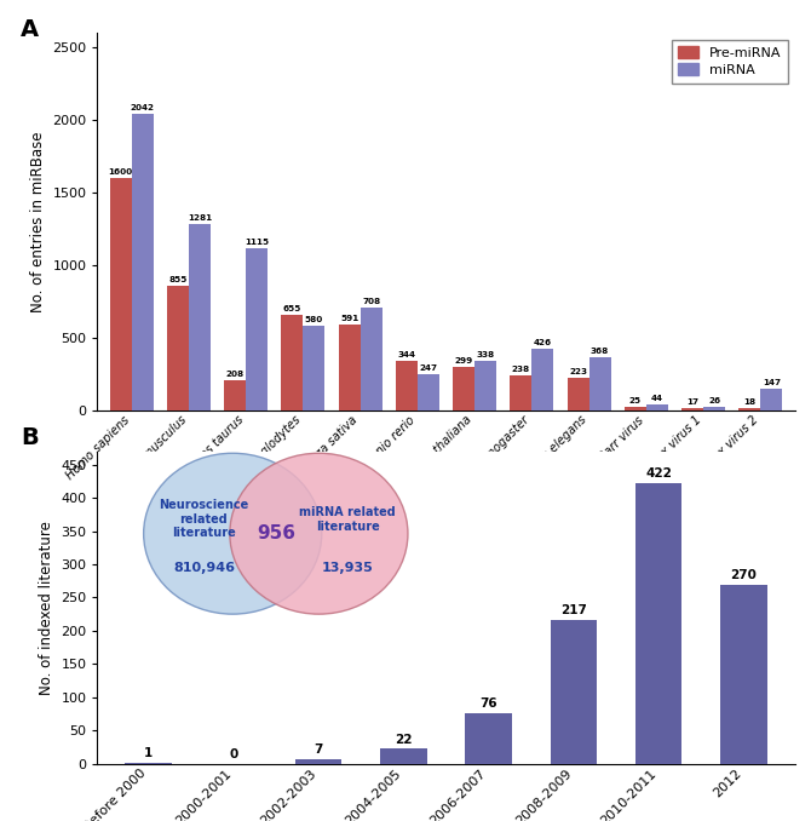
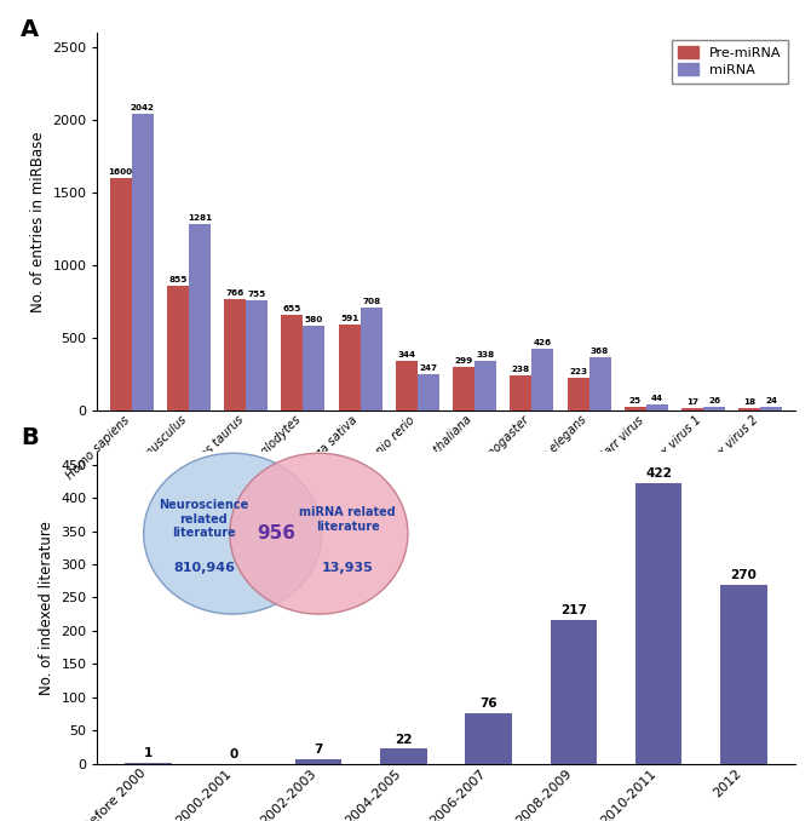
Pre-miRNA/Bos taurus: 208 -> 766
miRNA/Bos taurus: 1115 -> 755
miRNA/Herpes simplex virus 2: 147 -> 24
